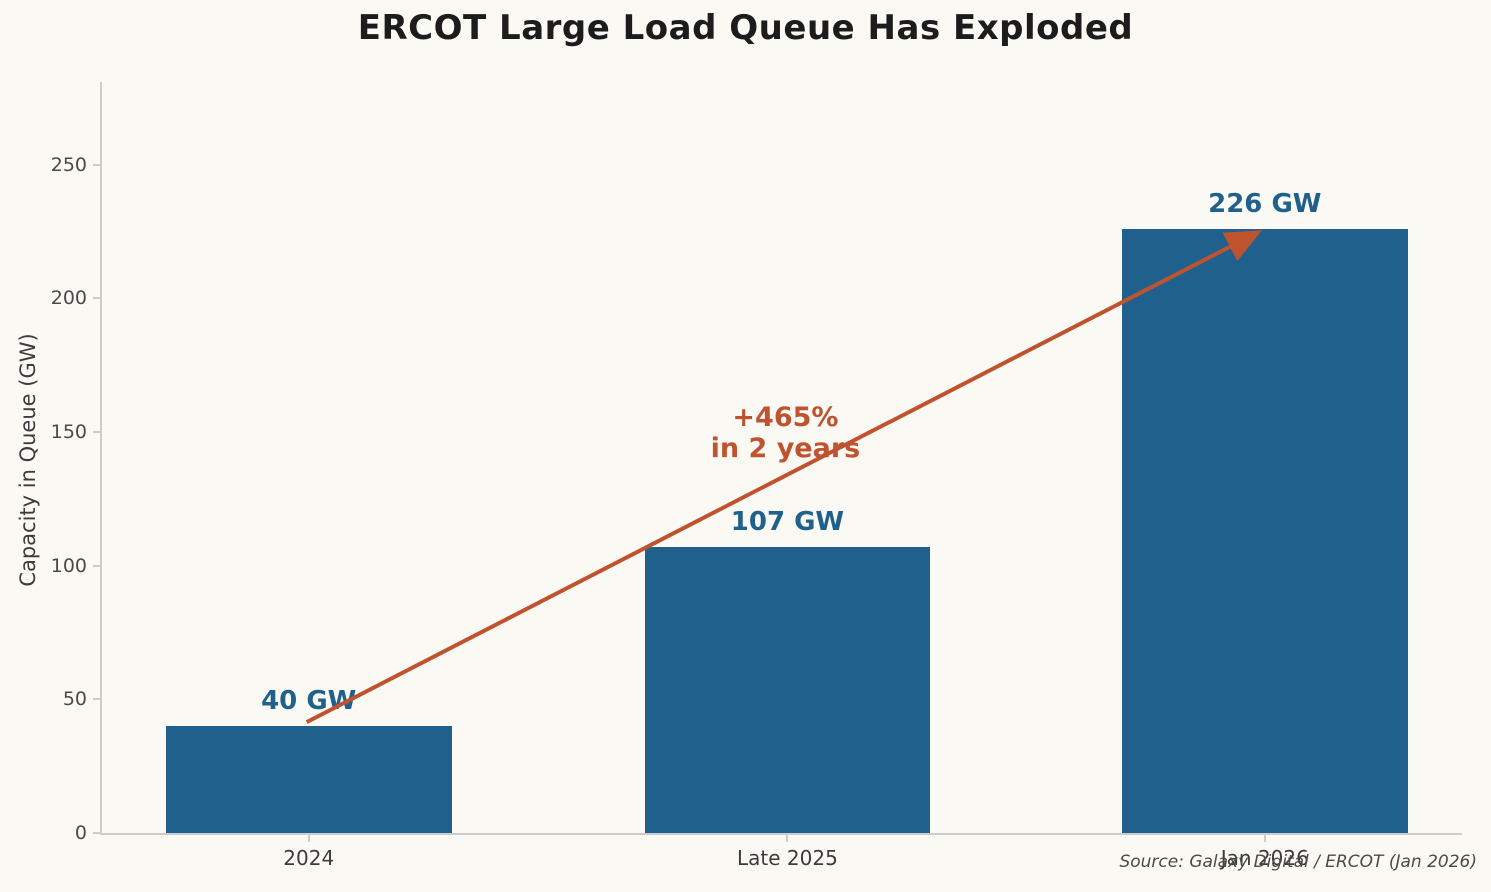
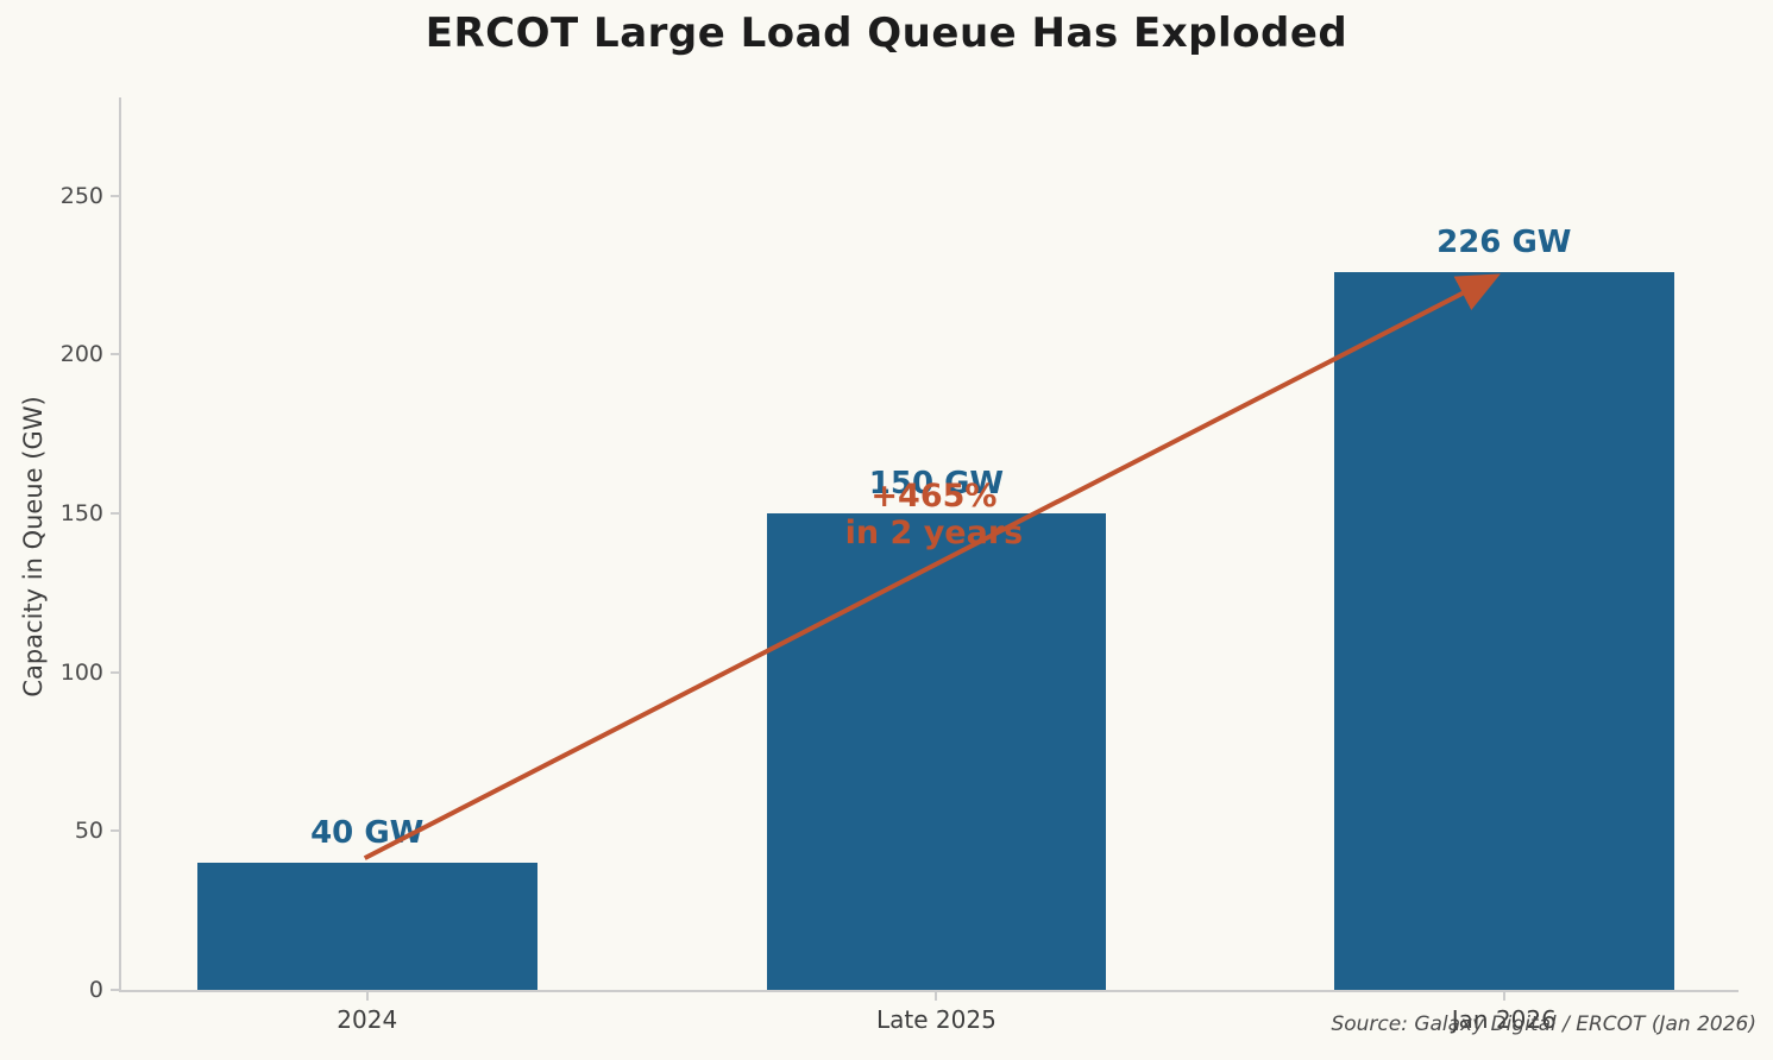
Late 2025: 107 -> 150
